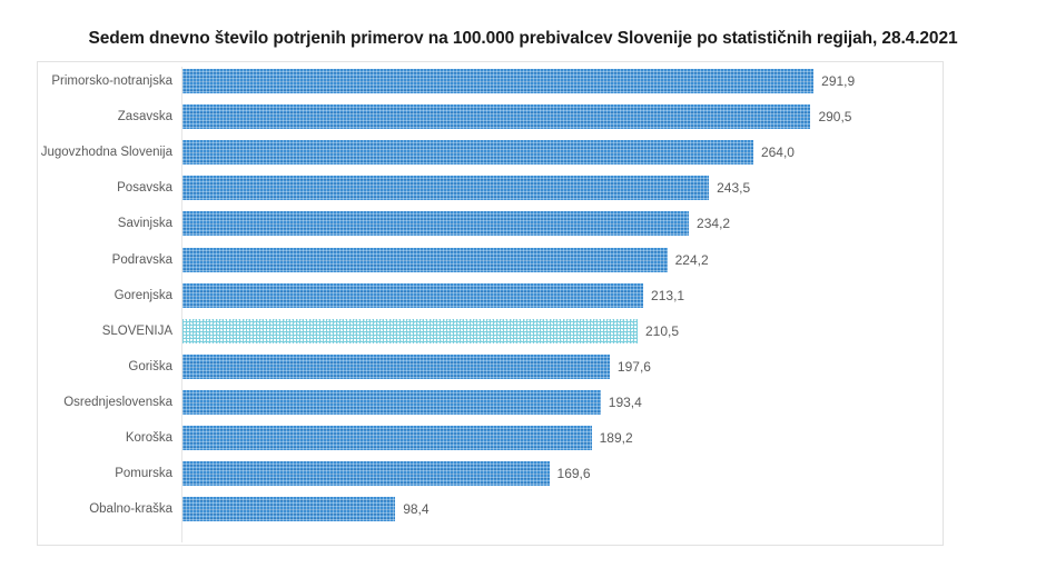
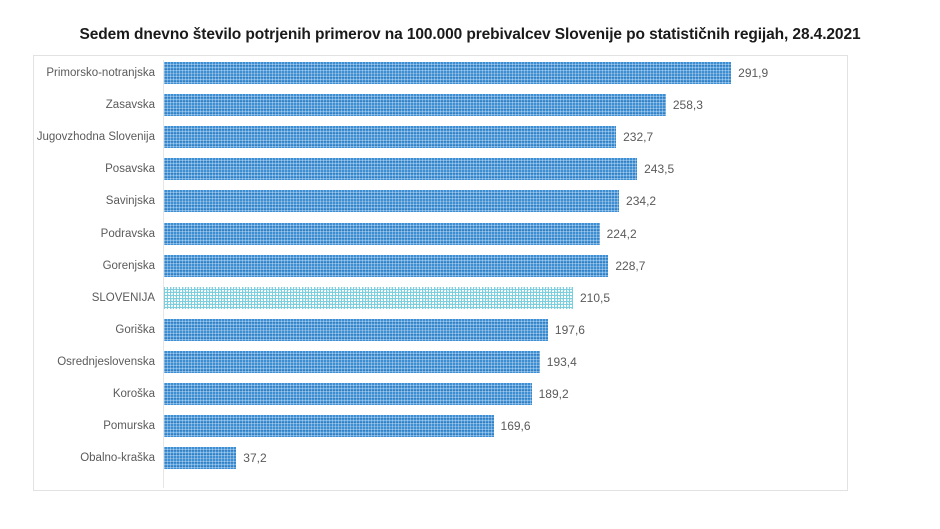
Zasavska: 290,5 -> 258,3
Jugovzhodna Slovenija: 264,0 -> 232,7
Gorenjska: 213,1 -> 228,7
Obalno-kraška: 98,4 -> 37,2
